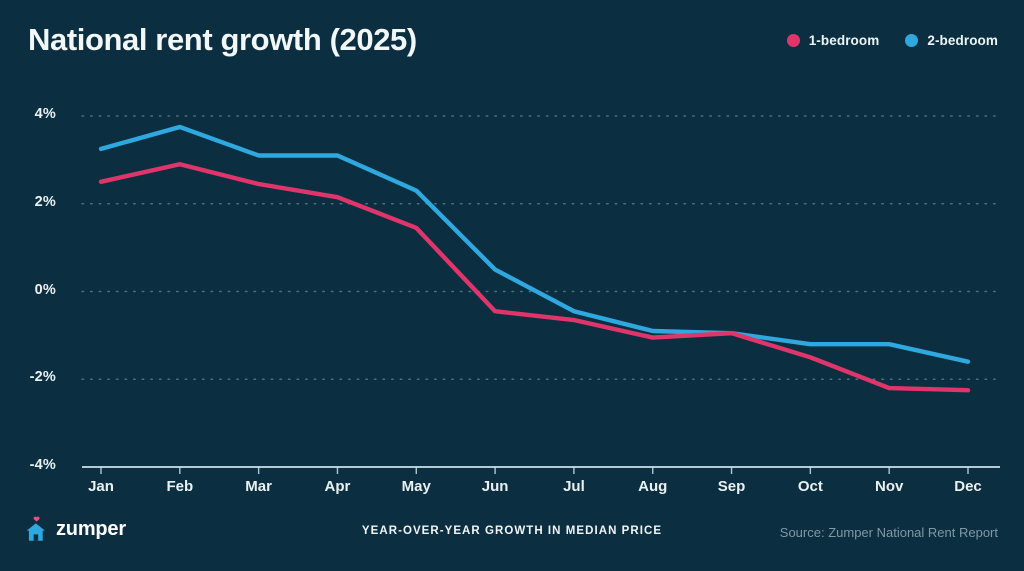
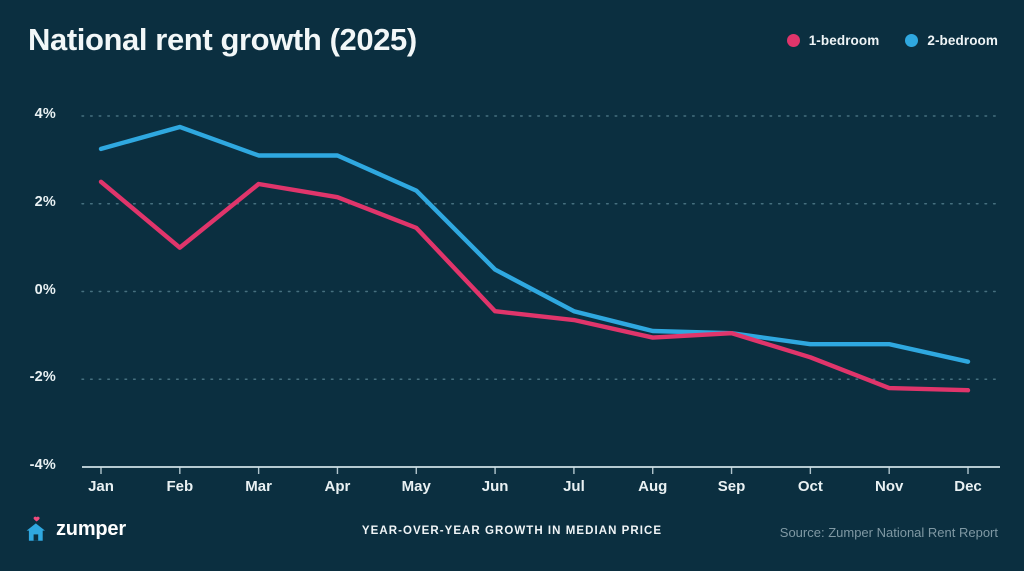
1-bedroom/Feb: 2.9% -> 1.0%
